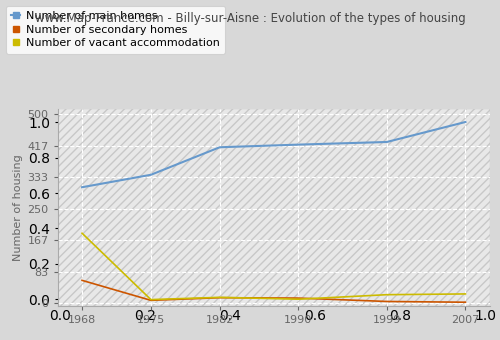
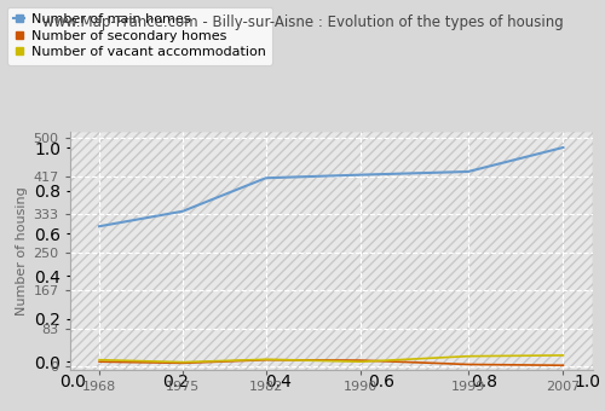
Number of secondary homes/1968: 60 -> 10
Number of vacant accommodation/1968: 185 -> 14
